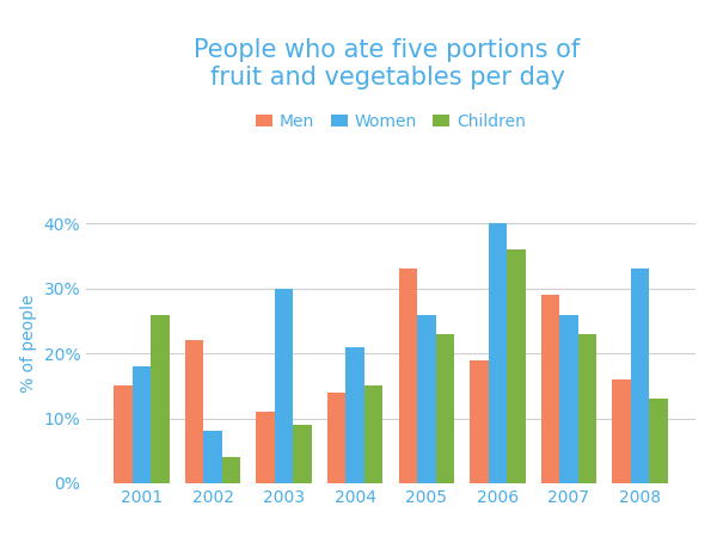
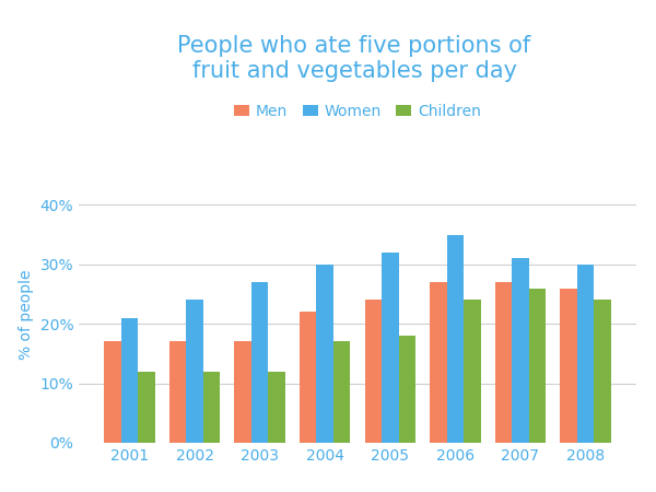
Men/2001: 15% -> 17%
Women/2001: 18% -> 21%
Children/2001: 26% -> 12%
Men/2002: 22% -> 17%
Women/2002: 8% -> 24%
Children/2002: 4% -> 12%
Men/2003: 11% -> 17%
Women/2003: 30% -> 27%
Children/2003: 9% -> 12%
Men/2004: 14% -> 22%
Women/2004: 21% -> 30%
Children/2004: 15% -> 17%
Men/2005: 33% -> 24%
Women/2005: 26% -> 32%
Children/2005: 23% -> 18%
Men/2006: 19% -> 27%
Women/2006: 40% -> 35%
Children/2006: 36% -> 24%
Men/2007: 29% -> 27%
Women/2007: 26% -> 31%
Children/2007: 23% -> 26%
Men/2008: 16% -> 26%
Women/2008: 33% -> 30%
Children/2008: 13% -> 24%
